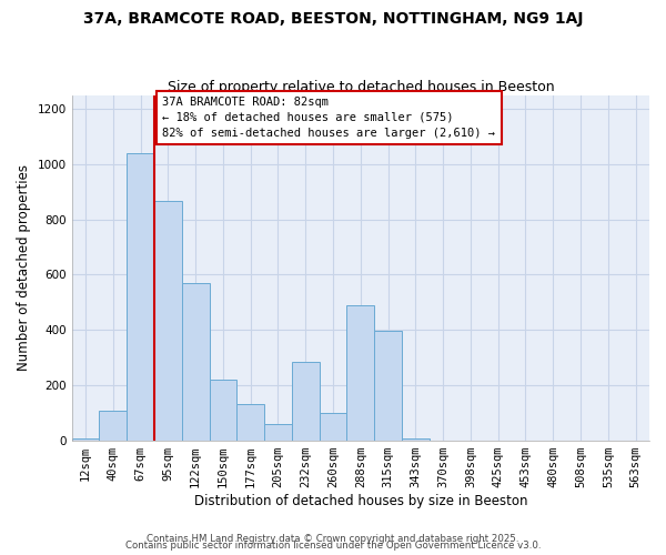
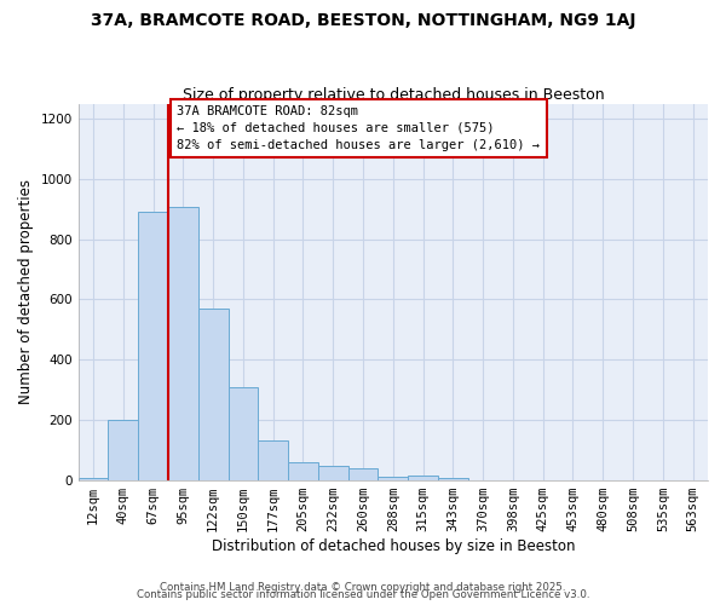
40sqm: 105 -> 200
67sqm: 1040 -> 890
95sqm: 865 -> 905
150sqm: 220 -> 308
232sqm: 285 -> 48
260sqm: 100 -> 40
288sqm: 490 -> 10
315sqm: 395 -> 15
